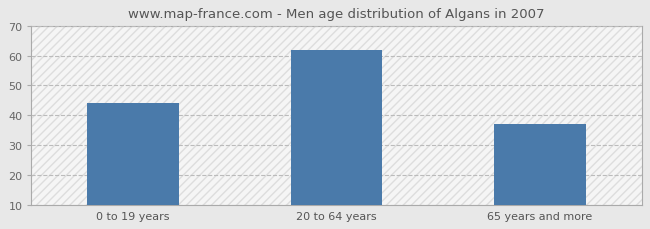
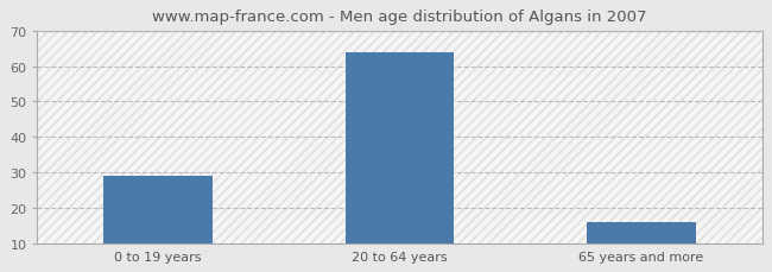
0 to 19 years: 44 -> 29
20 to 64 years: 62 -> 64
65 years and more: 37 -> 16
